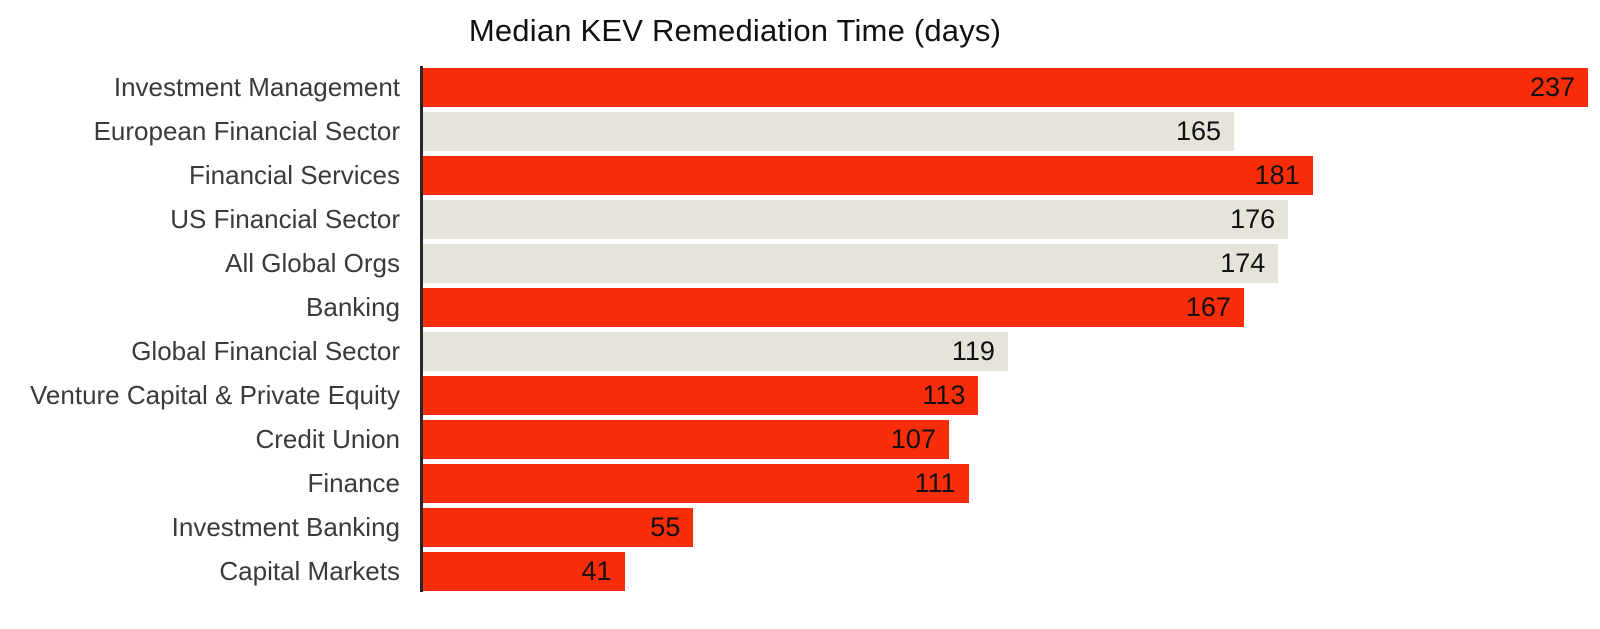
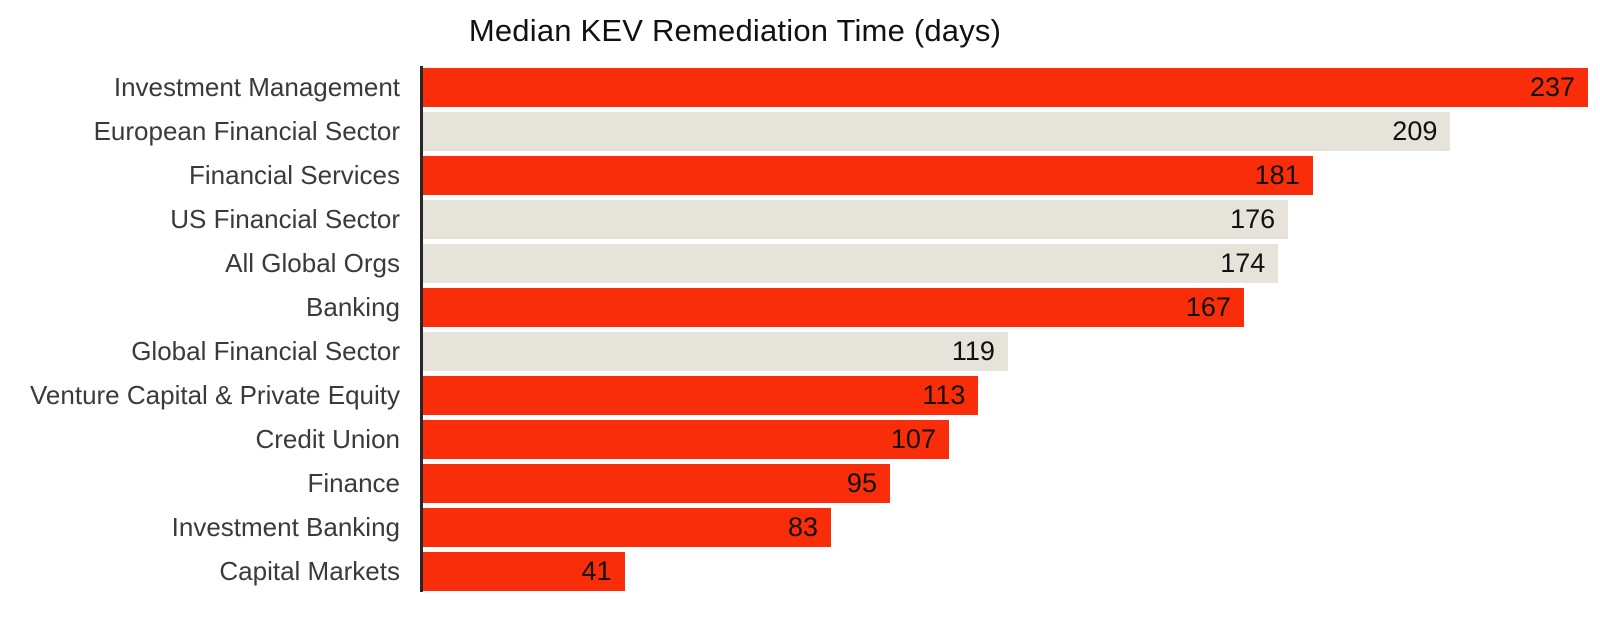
European Financial Sector: 165 -> 209
Finance: 111 -> 95
Investment Banking: 55 -> 83
